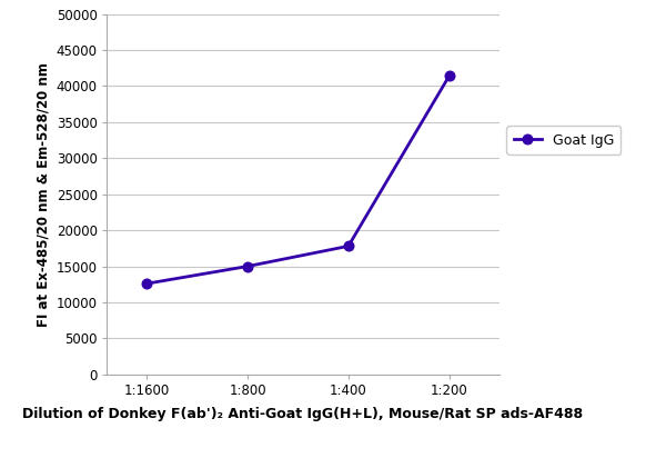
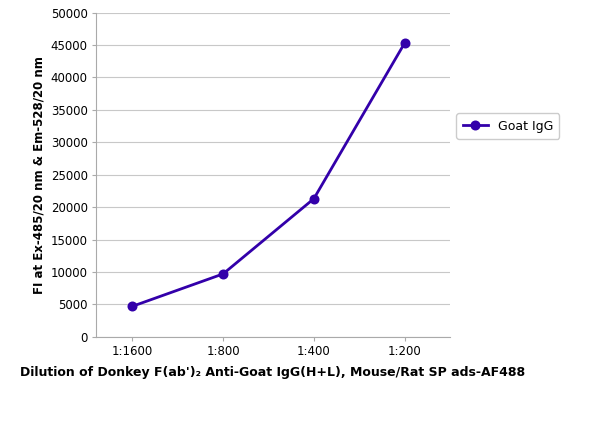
1:1600: 12600 -> 4700
1:800: 15000 -> 9700
1:400: 17800 -> 21300
1:200: 41400 -> 45300
